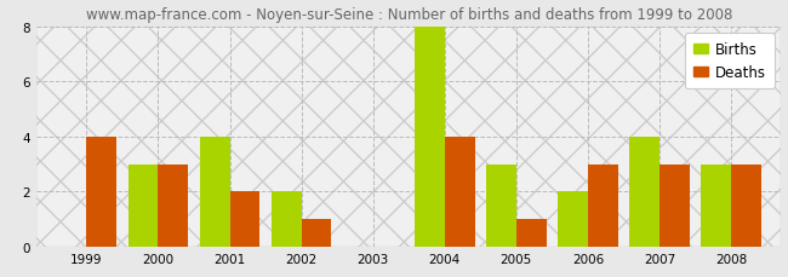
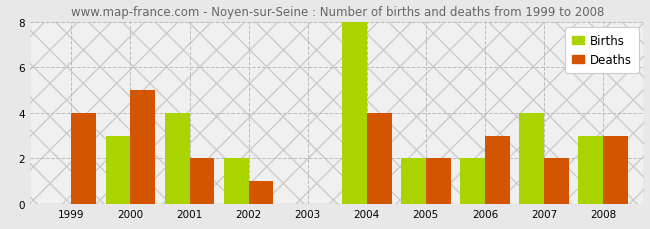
Deaths/2000: 3 -> 5
Births/2005: 3 -> 2
Deaths/2005: 1 -> 2
Deaths/2007: 3 -> 2
